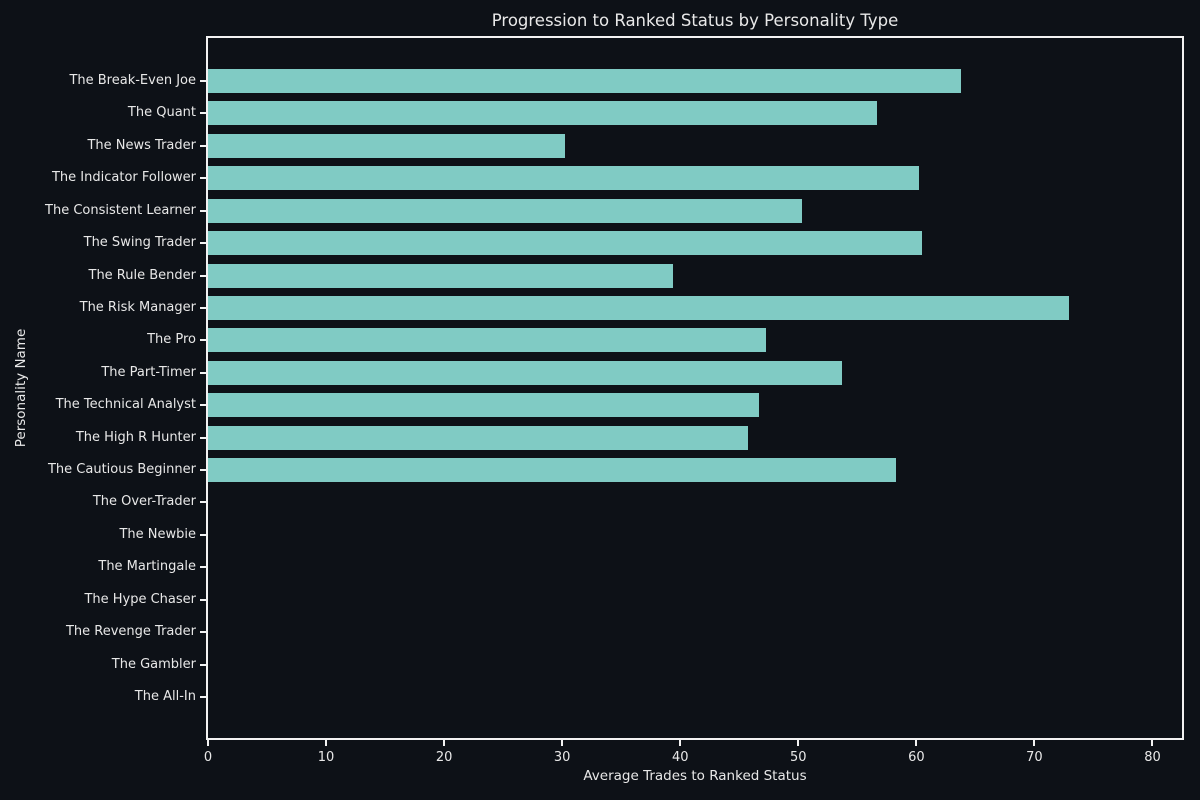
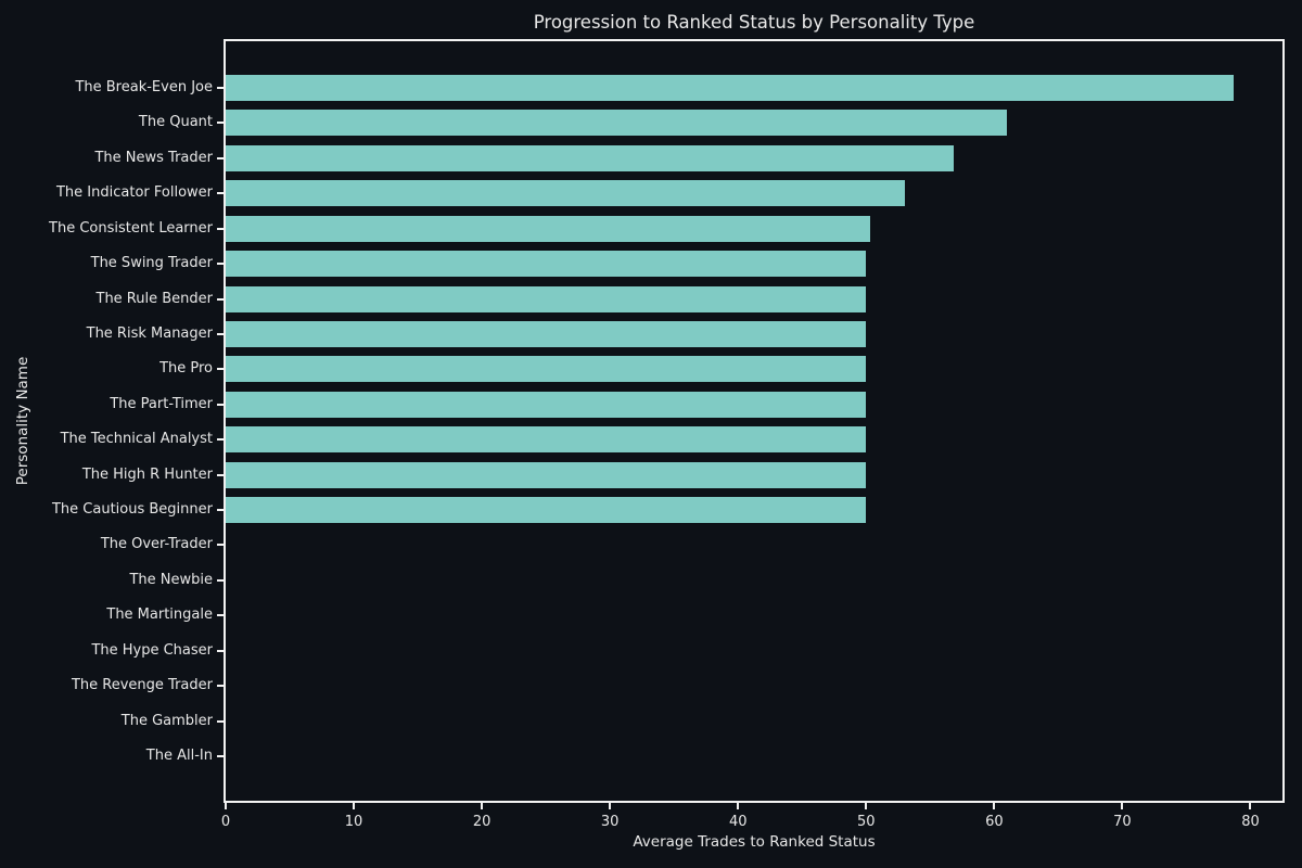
The Break-Even Joe: 63.8 -> 78.7
The Quant: 56.7 -> 61.0
The News Trader: 30.2 -> 56.8
The Indicator Follower: 60.2 -> 53.0
The Swing Trader: 60.5 -> 50.0
The Rule Bender: 39.4 -> 50.0
The Risk Manager: 72.9 -> 50.0
The Pro: 47.3 -> 50.0
The Part-Timer: 53.7 -> 50.0
The Technical Analyst: 46.7 -> 50.0
The High R Hunter: 45.7 -> 50.0
The Cautious Beginner: 58.3 -> 50.0
